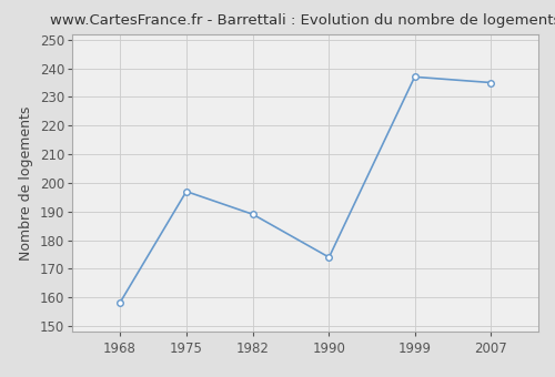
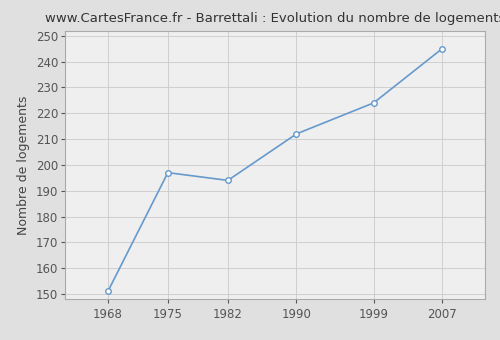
1968: 158 -> 151
1982: 189 -> 194
1990: 174 -> 212
1999: 237 -> 224
2007: 235 -> 245
